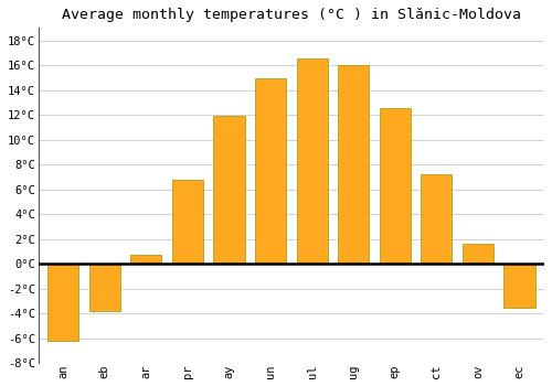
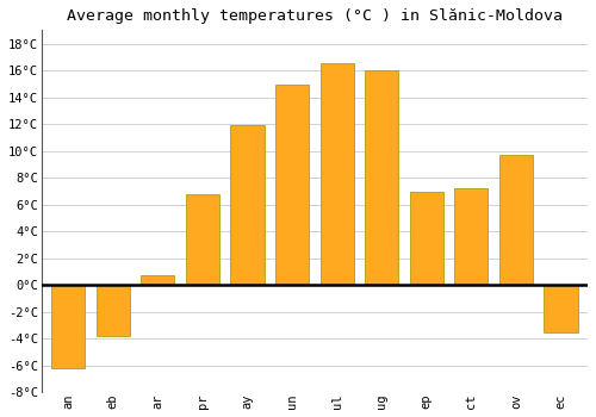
ep: 12.5°C -> 6.9°C
ov: 1.6°C -> 9.7°C
